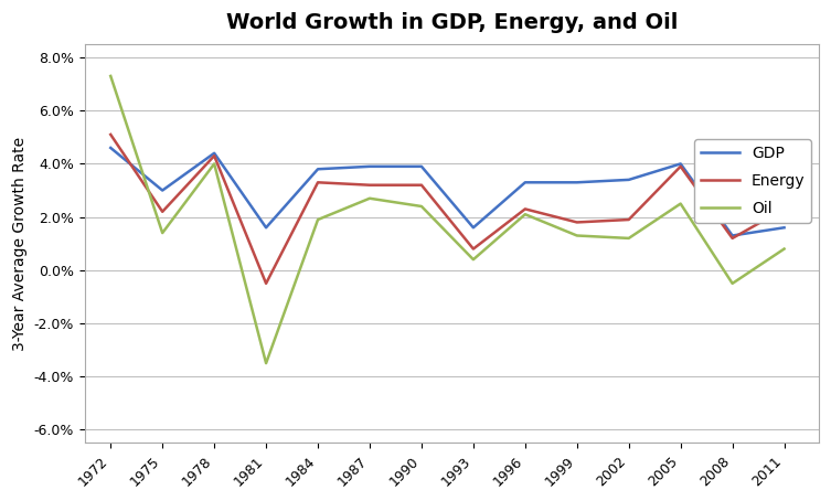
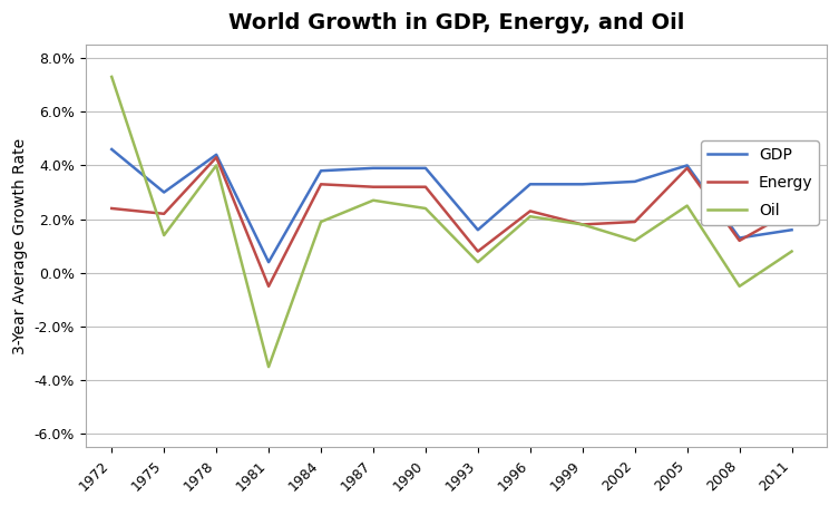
Energy/1972: 5.1% -> 2.4%
GDP/1981: 1.6% -> 0.4%
Oil/1999: 1.3% -> 1.8%
